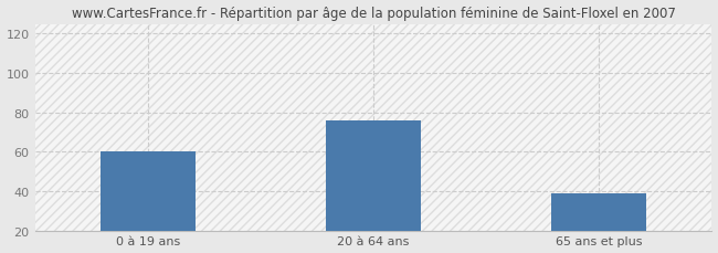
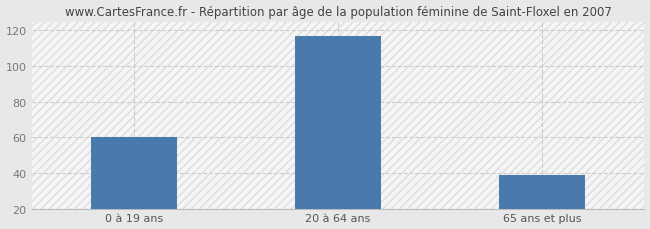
20 à 64 ans: 76 -> 117
